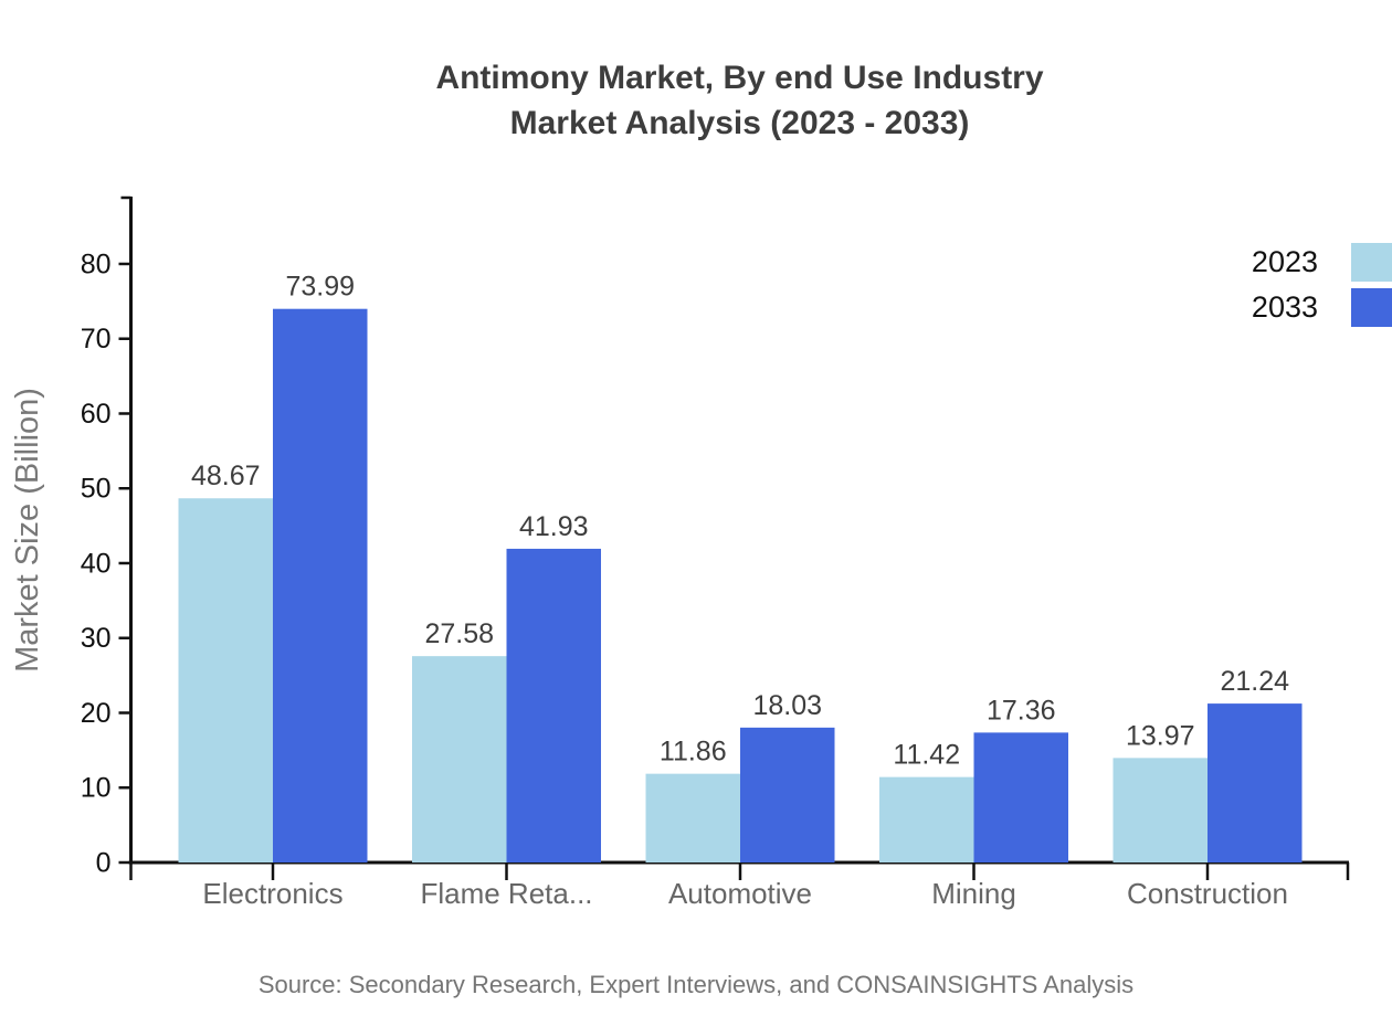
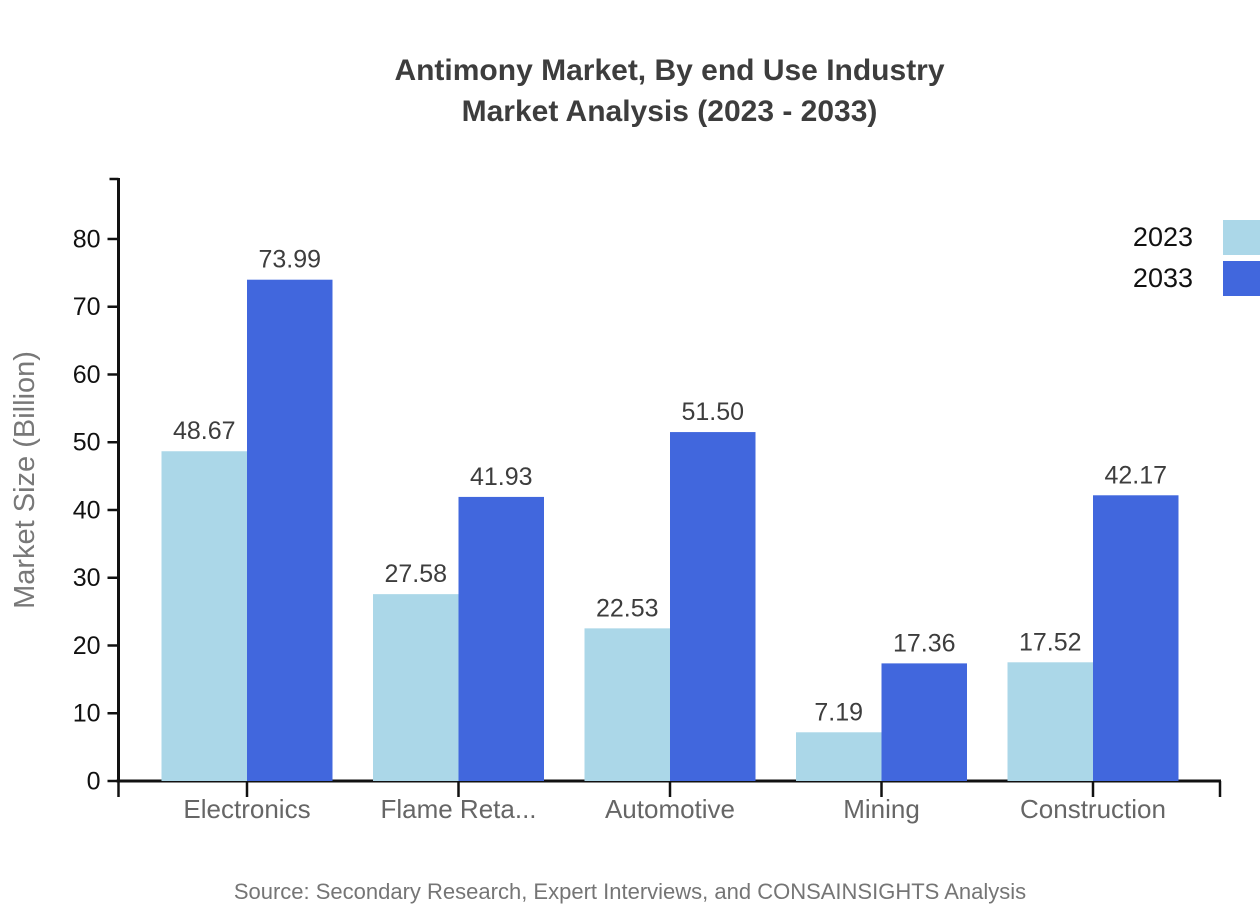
2023/Automotive: 11.86 -> 22.53
2033/Automotive: 18.03 -> 51.50
2023/Mining: 11.42 -> 7.19
2023/Construction: 13.97 -> 17.52
2033/Construction: 21.24 -> 42.17
